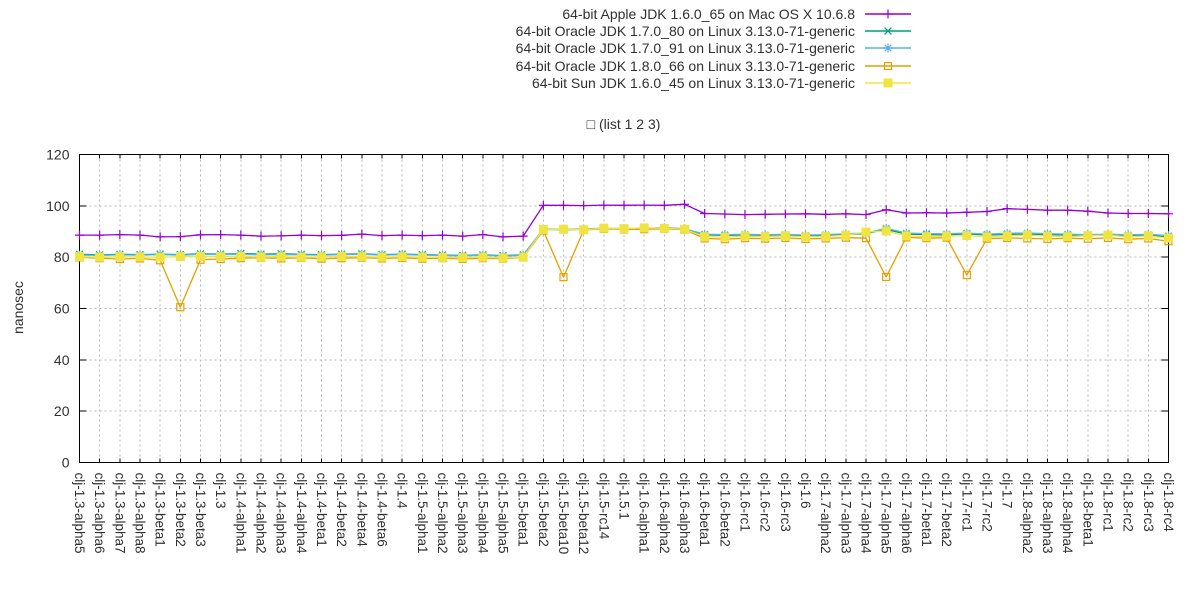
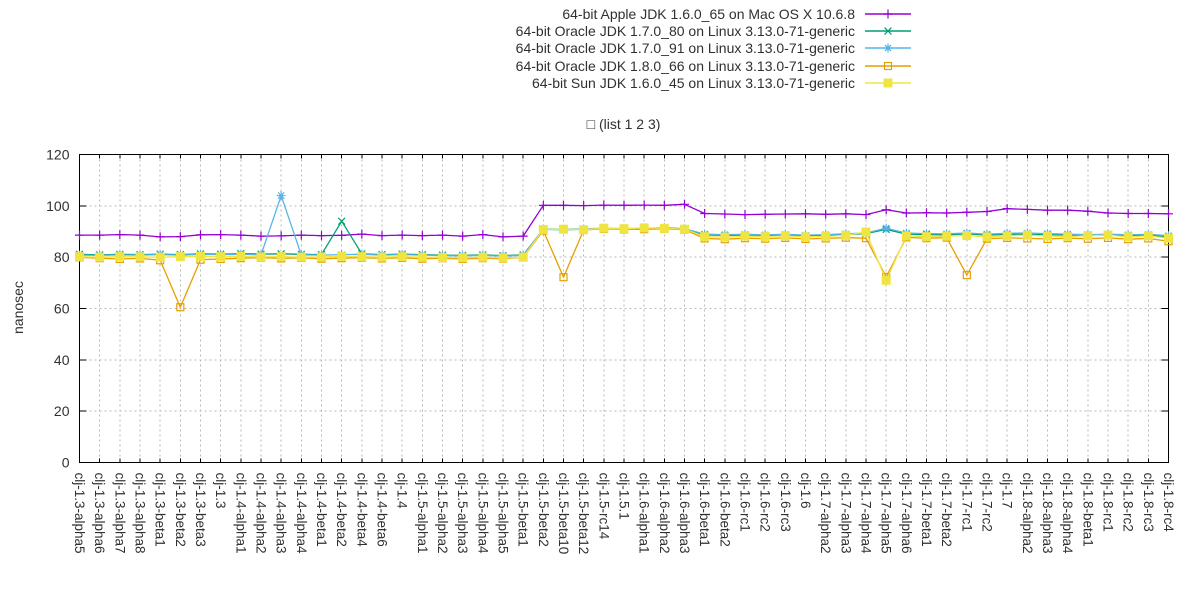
64-bit Oracle JDK 1.7.0_91 on Linux 3.13.0-71-generic/clj-1.4-alpha3: 81 -> 104
64-bit Oracle JDK 1.7.0_80 on Linux 3.13.0-71-generic/clj-1.4-beta2: 81 -> 94
64-bit Sun JDK 1.6.0_45 on Linux 3.13.0-71-generic/clj-1.7-alpha5: 90 -> 71
